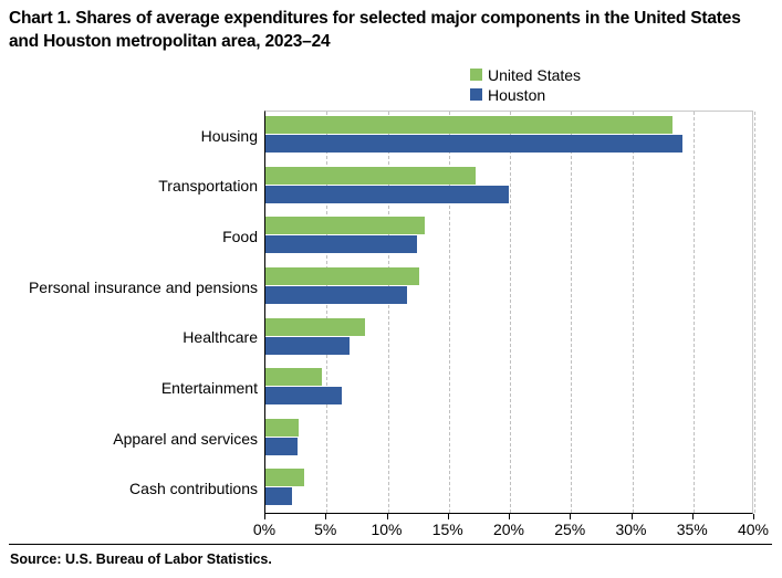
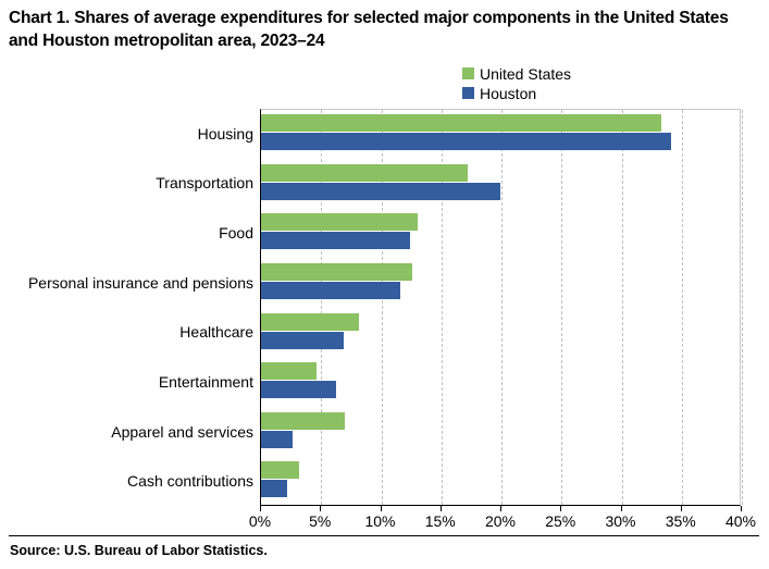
United States/Apparel and services: 2.7% -> 7.0%
